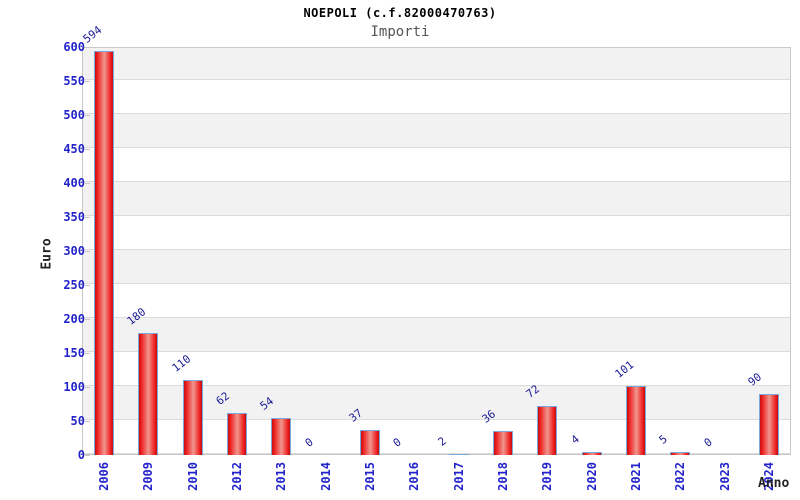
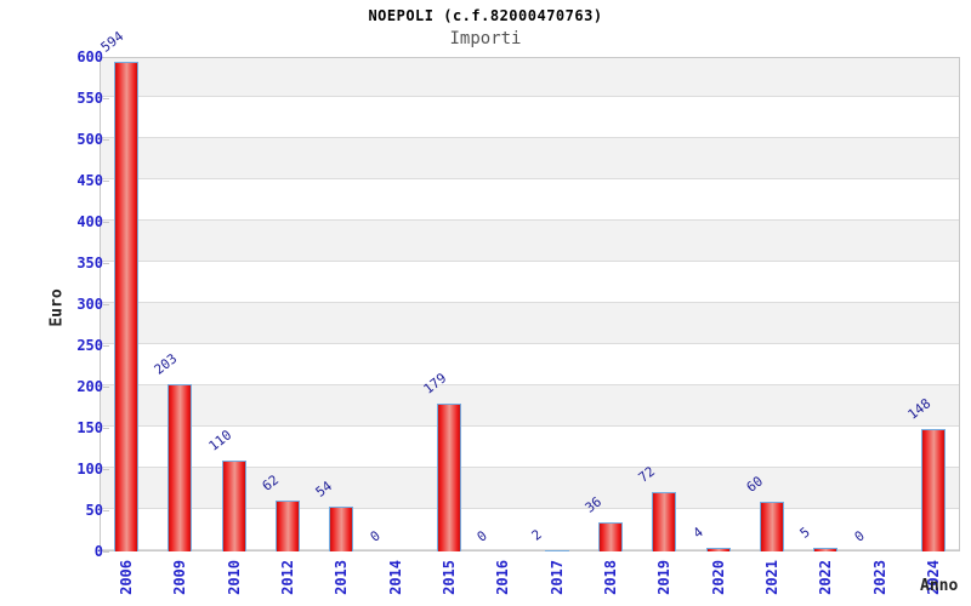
2009: 180 -> 203
2015: 37 -> 179
2021: 101 -> 60
2024: 90 -> 148
